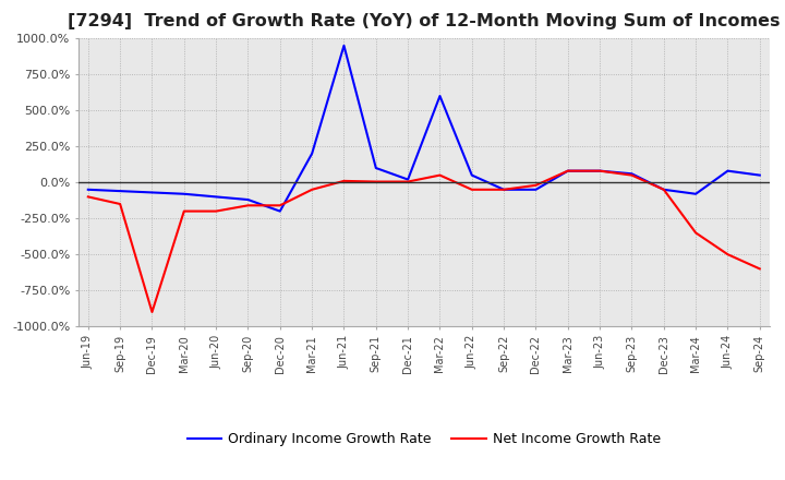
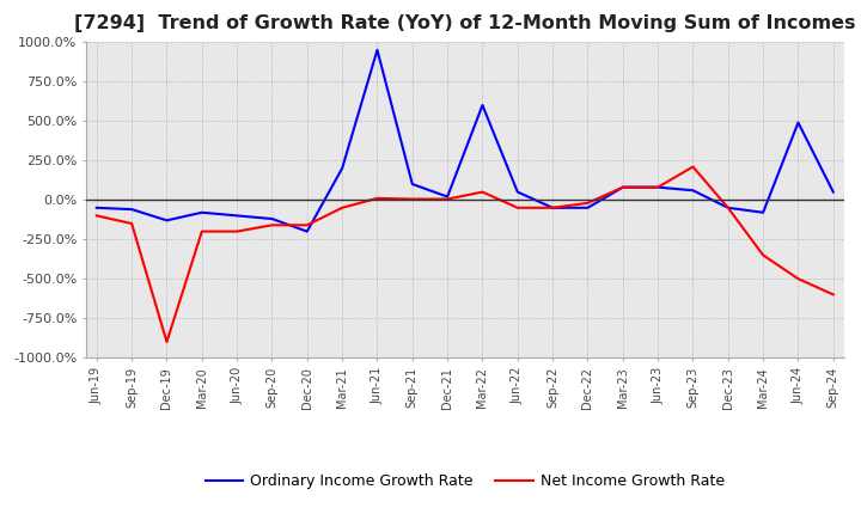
Ordinary Income Growth Rate/Dec-19: -70% -> -130%
Net Income Growth Rate/Sep-23: 50% -> 210%
Ordinary Income Growth Rate/Jun-24: 80% -> 490%
